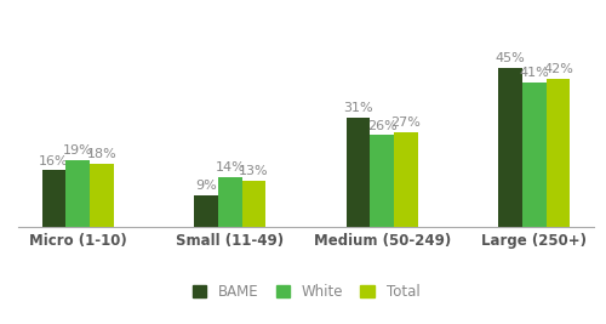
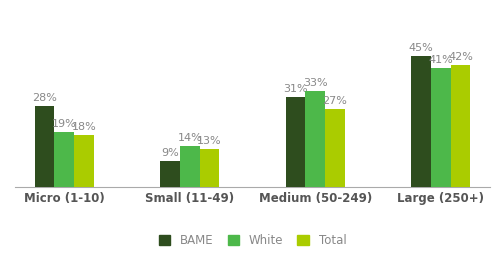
BAME/Micro (1-10): 16% -> 28%
White/Medium (50-249): 26% -> 33%
